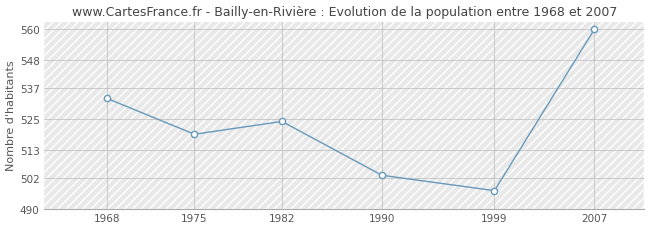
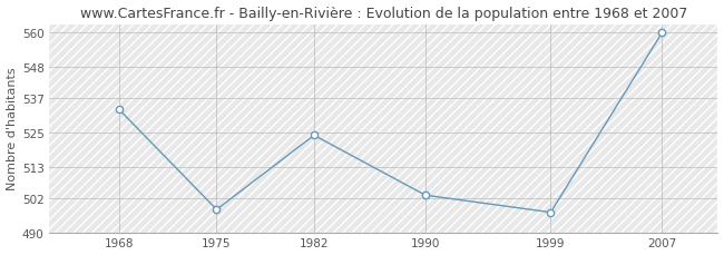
1975: 519 -> 498
